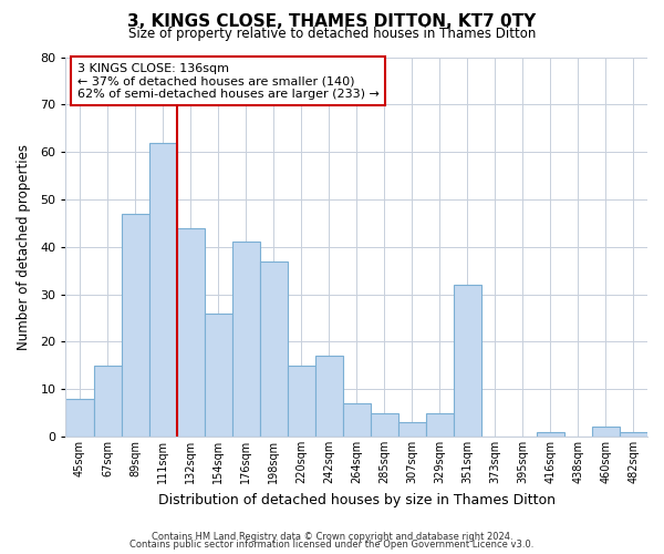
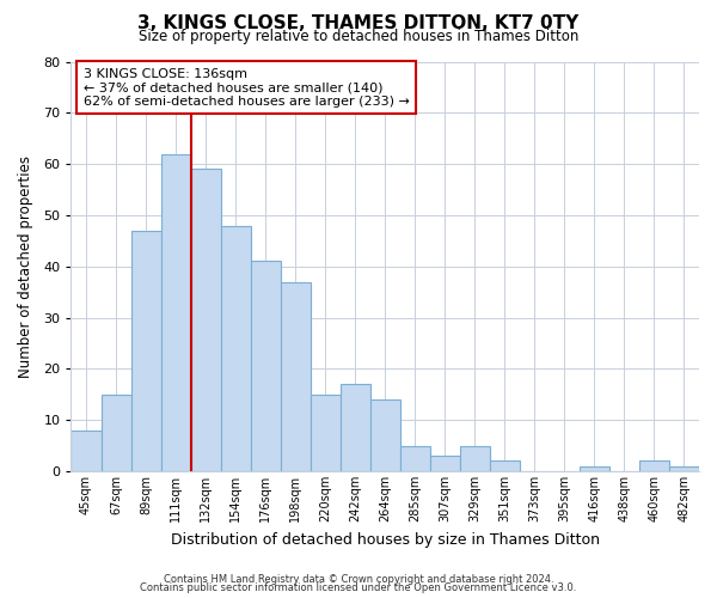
132sqm: 44 -> 59
154sqm: 26 -> 48
264sqm: 7 -> 14
351sqm: 32 -> 2
